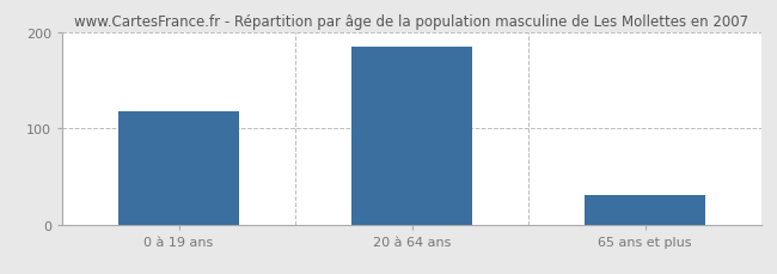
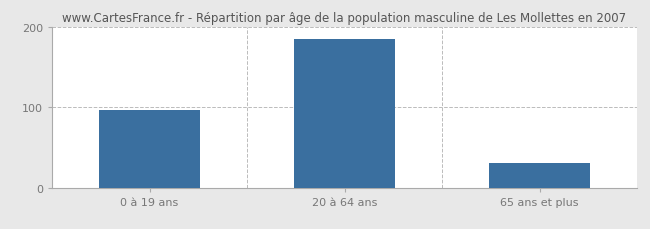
0 à 19 ans: 117 -> 96
